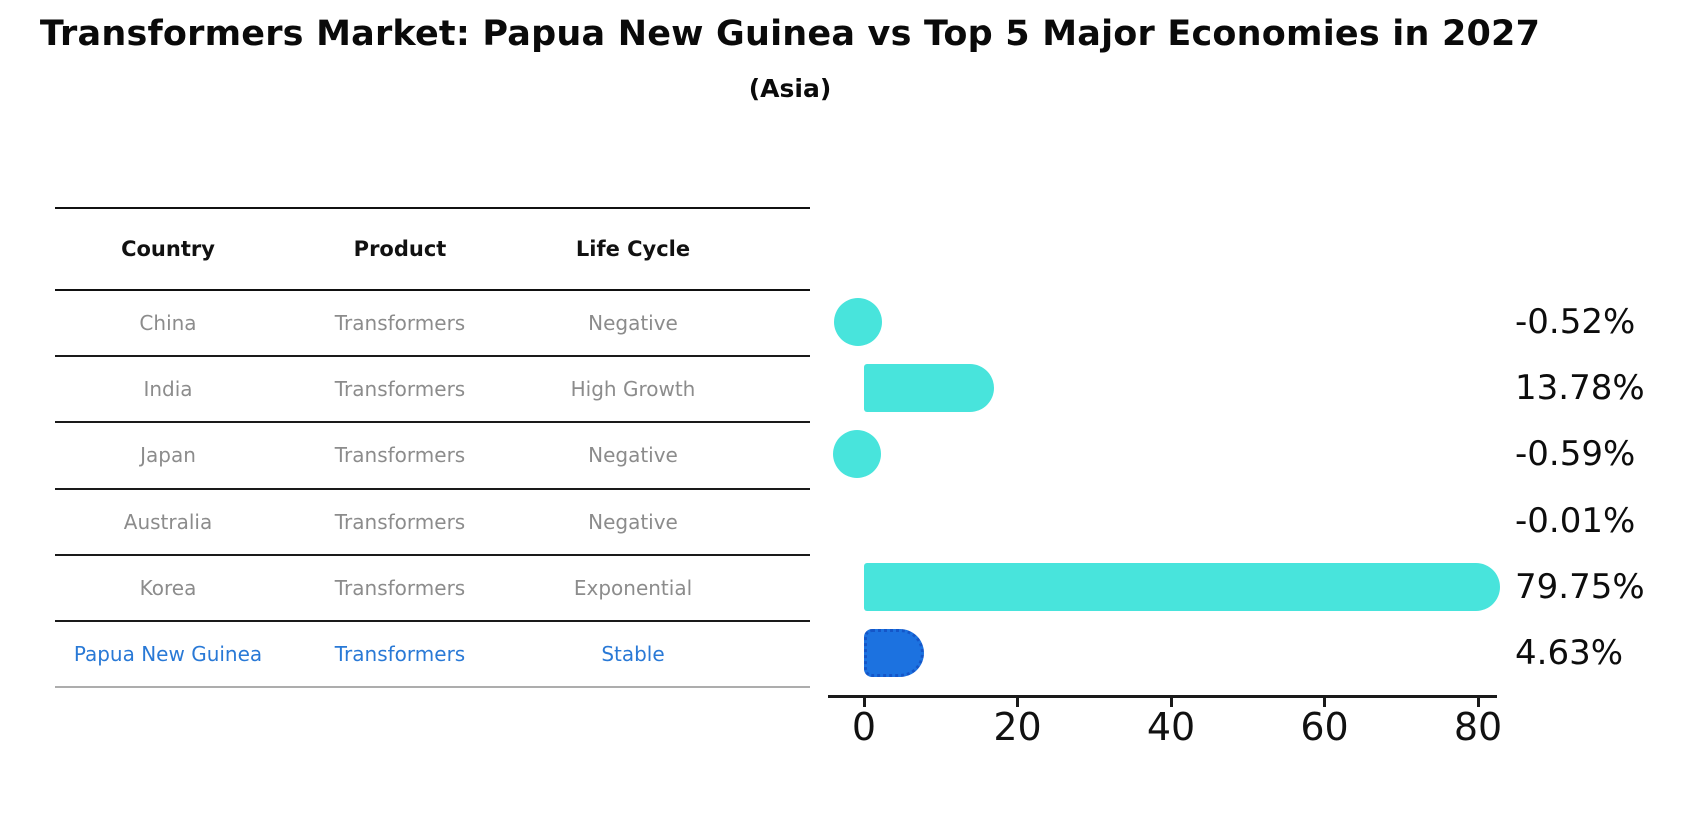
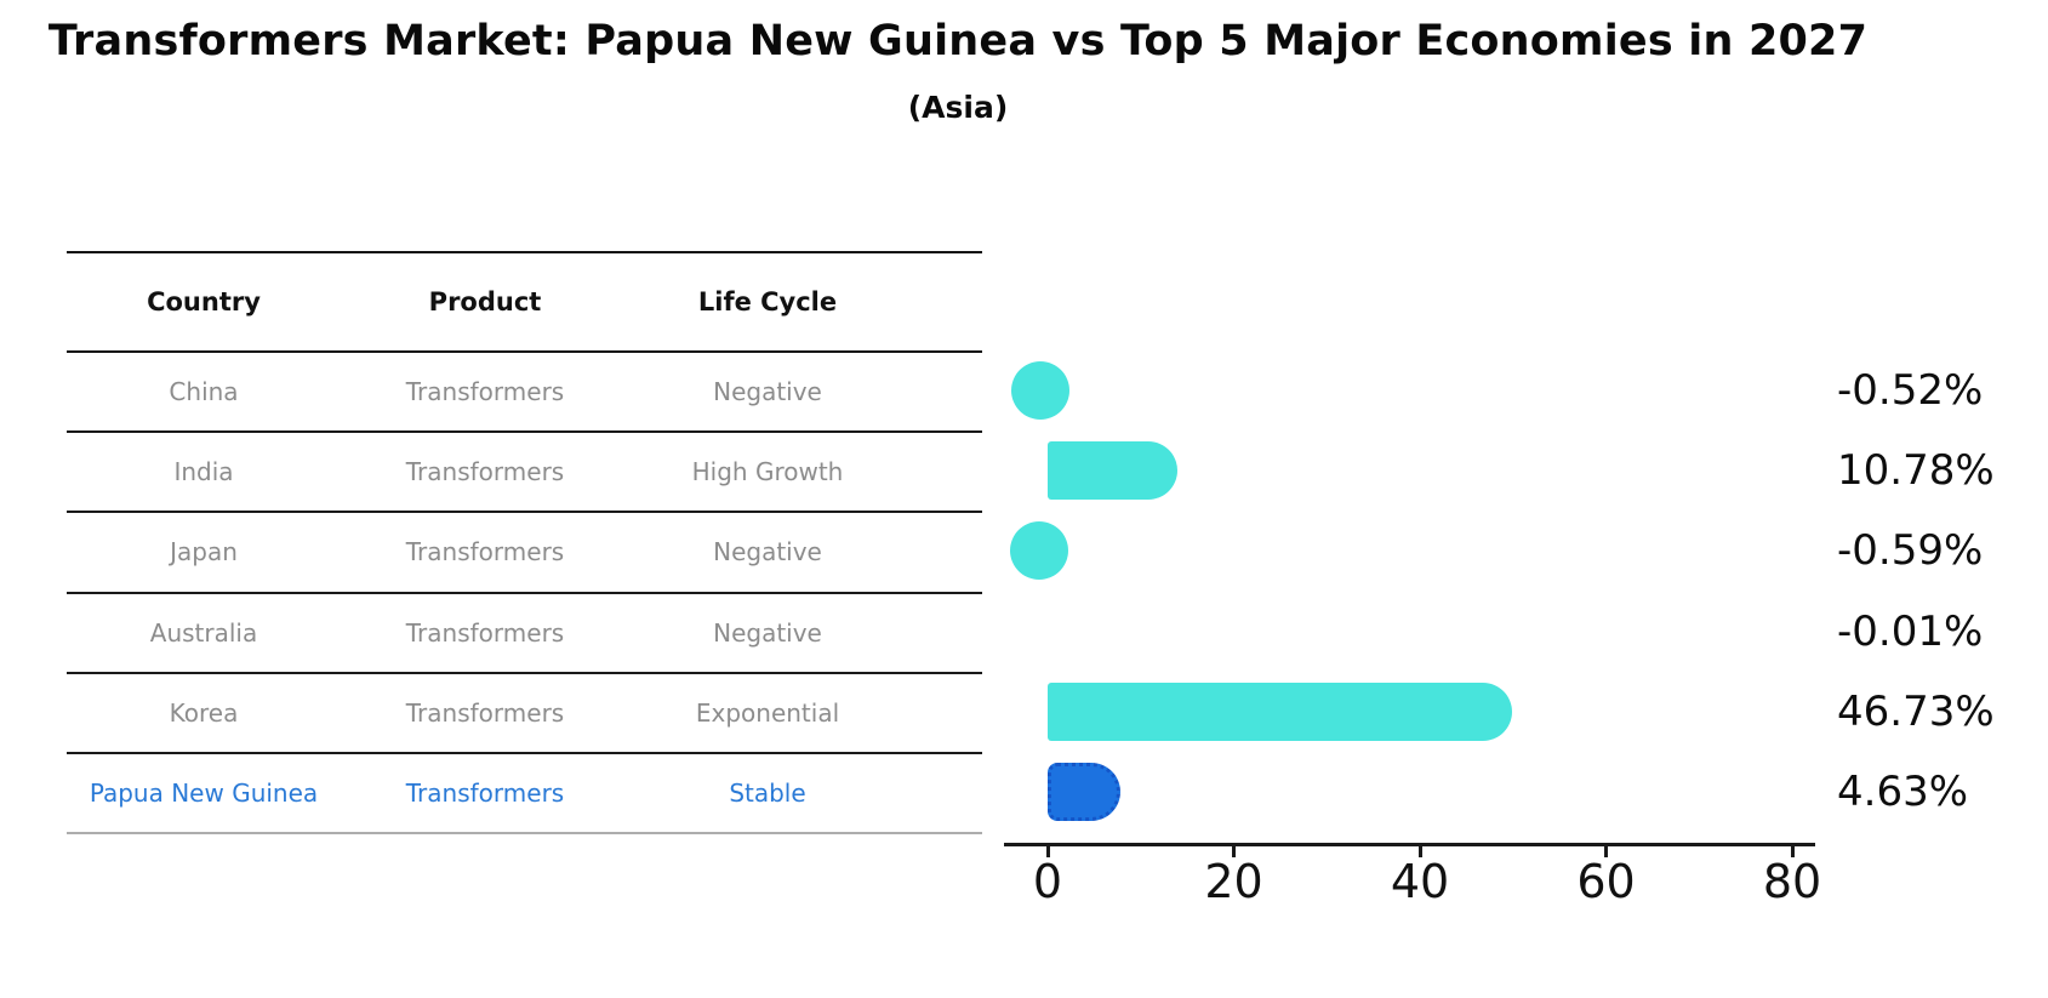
India: 13.78% -> 10.78%
Korea: 79.75% -> 46.73%
